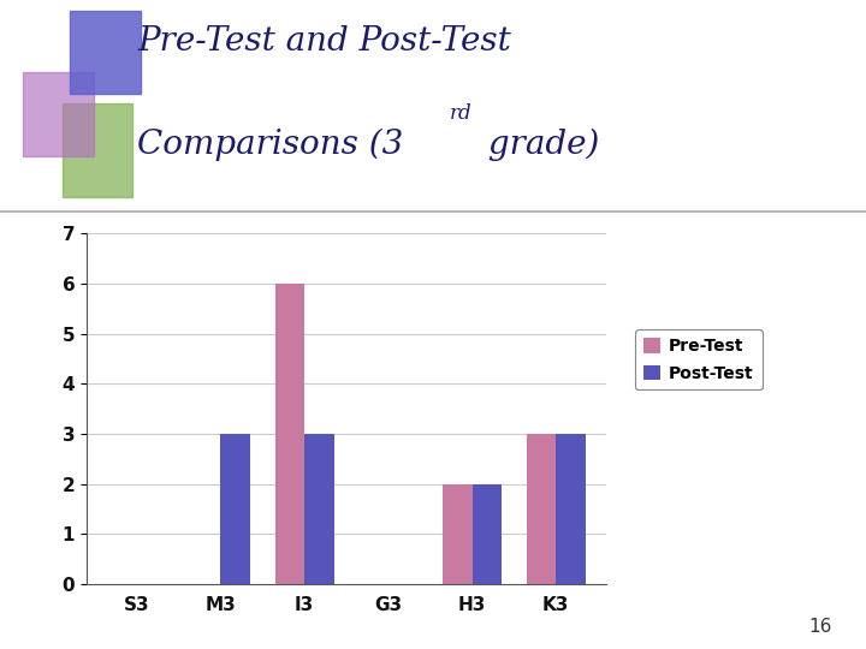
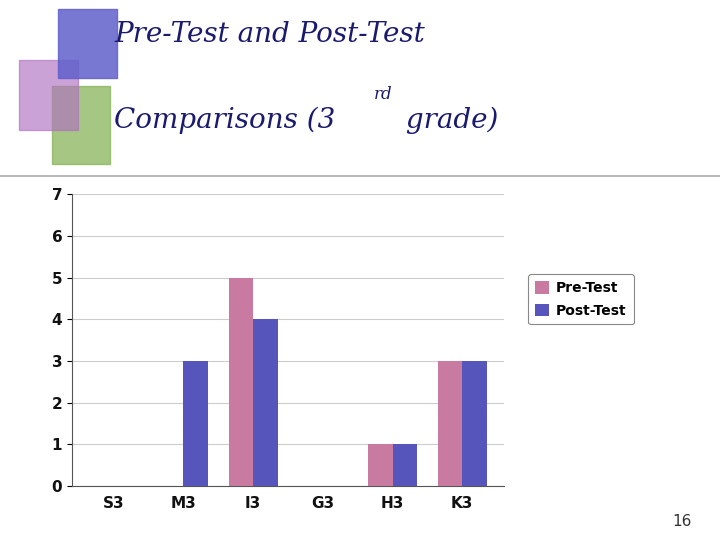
Pre-Test/I3: 6 -> 5
Post-Test/I3: 3 -> 4
Pre-Test/H3: 2 -> 1
Post-Test/H3: 2 -> 1
